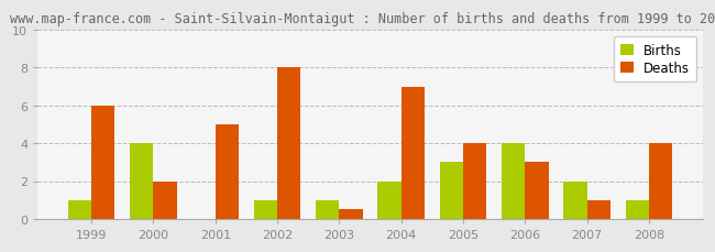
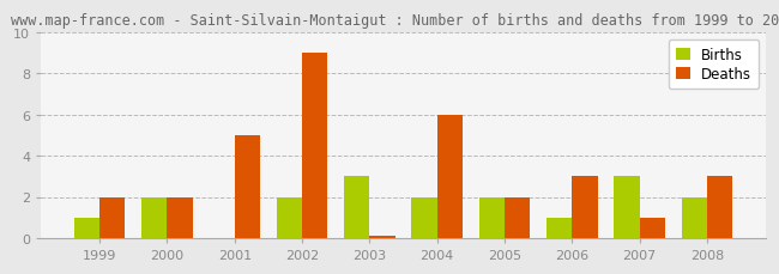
Deaths/1999: 6.0 -> 2.0
Births/2000: 4 -> 2
Births/2002: 1 -> 2
Deaths/2002: 8.0 -> 9.0
Births/2003: 1 -> 3
Deaths/2003: 0.5 -> 0.1
Deaths/2004: 7.0 -> 6.0
Births/2005: 3 -> 2
Deaths/2005: 4.0 -> 2.0
Births/2006: 4 -> 1
Births/2007: 2 -> 3
Births/2008: 1 -> 2
Deaths/2008: 4.0 -> 3.0
